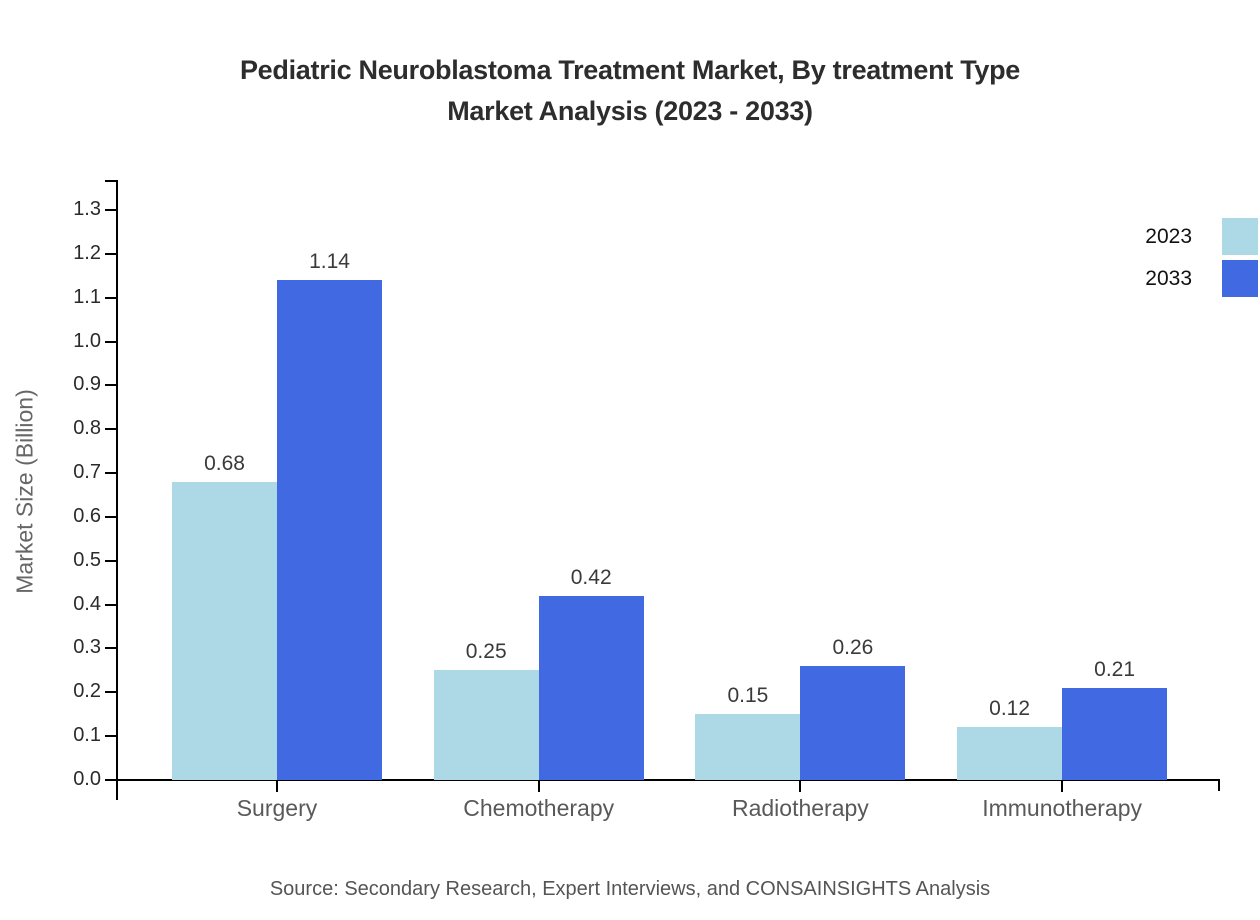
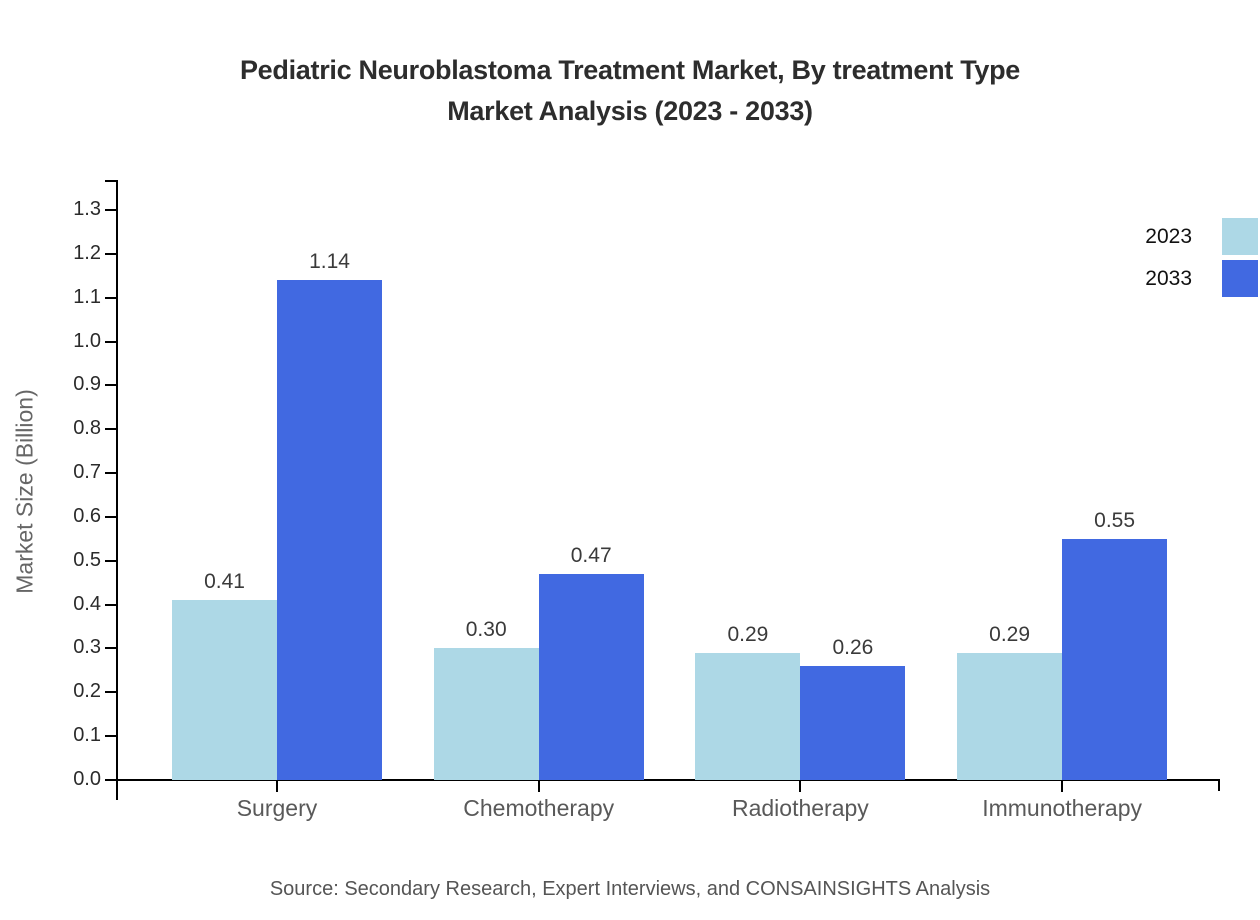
2023/Surgery: 0.68 -> 0.41
2023/Chemotherapy: 0.25 -> 0.30
2033/Chemotherapy: 0.42 -> 0.47
2023/Radiotherapy: 0.15 -> 0.29
2023/Immunotherapy: 0.12 -> 0.29
2033/Immunotherapy: 0.21 -> 0.55
